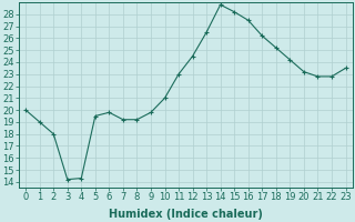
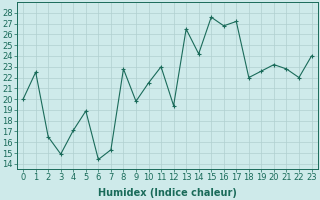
1: 19.0 -> 22.5
2: 18.0 -> 16.5
3: 14.2 -> 14.9
4: 14.3 -> 17.1
5: 19.5 -> 18.9
6: 19.8 -> 14.4
7: 19.2 -> 15.3
8: 19.2 -> 22.8
10: 21.0 -> 21.5
12: 24.5 -> 19.4
14: 28.8 -> 24.2
15: 28.2 -> 27.6
16: 27.5 -> 26.8
17: 26.2 -> 27.2
18: 25.2 -> 22.0
19: 24.2 -> 22.6
22: 22.8 -> 22.0
23: 23.5 -> 24.0
